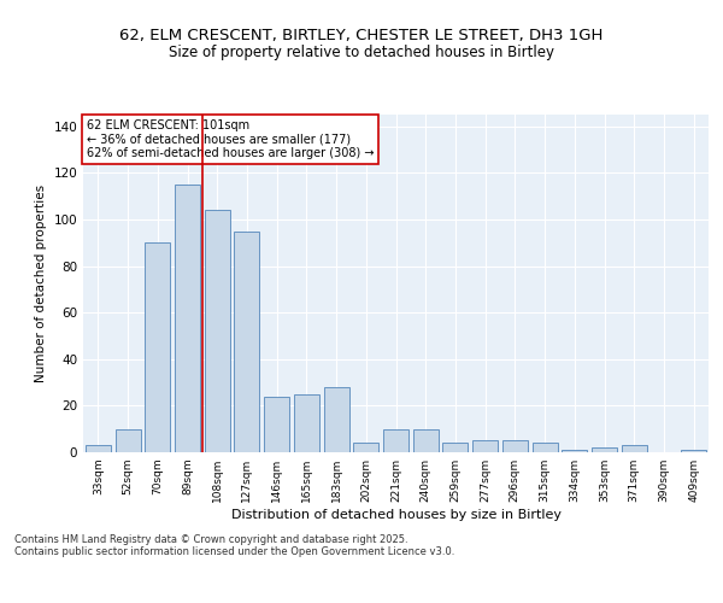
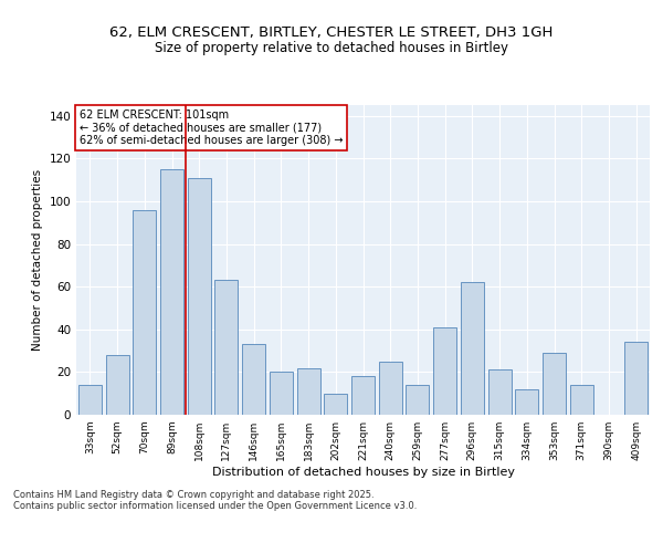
33sqm: 3 -> 14
52sqm: 10 -> 28
70sqm: 90 -> 96
108sqm: 104 -> 111
127sqm: 95 -> 63
146sqm: 24 -> 33
165sqm: 25 -> 20
183sqm: 28 -> 22
202sqm: 4 -> 10
221sqm: 10 -> 18
240sqm: 10 -> 25
259sqm: 4 -> 14
277sqm: 5 -> 41
296sqm: 5 -> 62
315sqm: 4 -> 21
334sqm: 1 -> 12
353sqm: 2 -> 29
371sqm: 3 -> 14
409sqm: 1 -> 34
